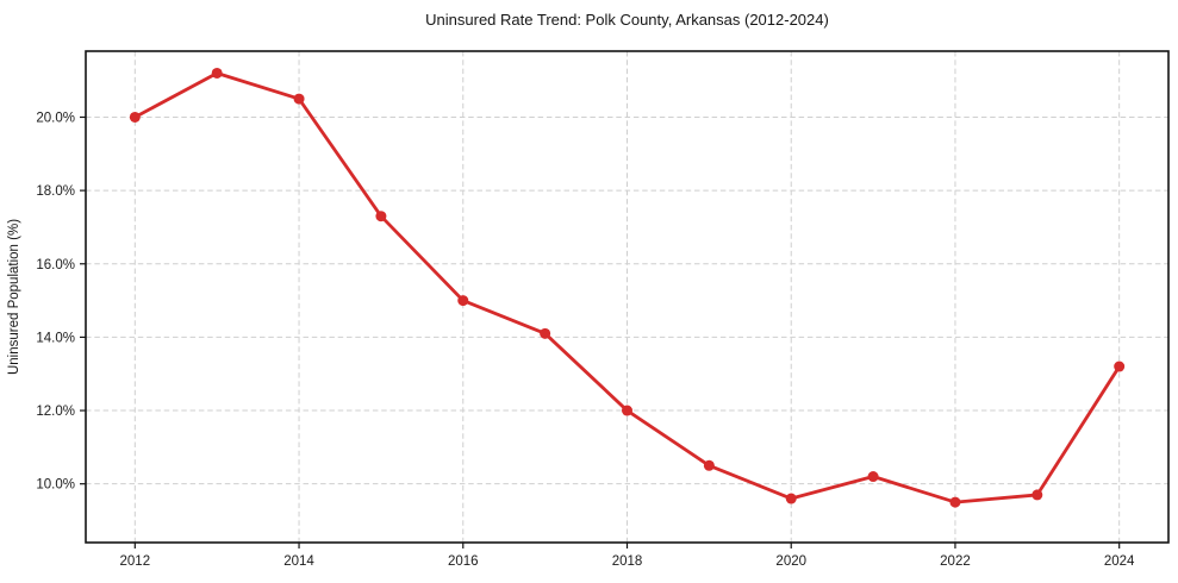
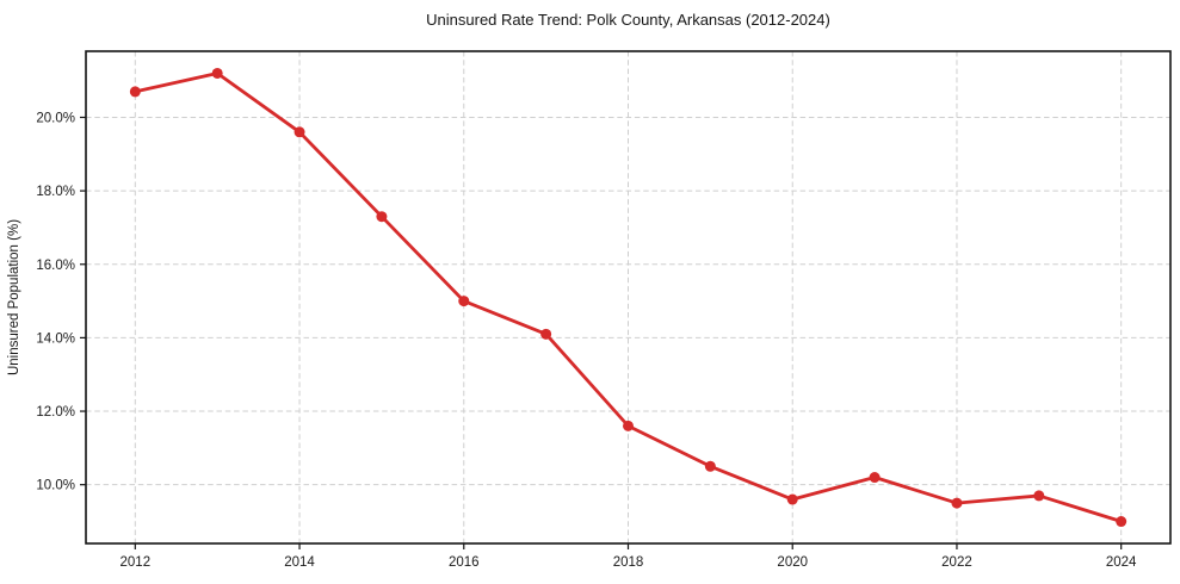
2012: 20.0% -> 20.7%
2014: 20.5% -> 19.6%
2018: 12.0% -> 11.6%
2024: 13.2% -> 9.0%
